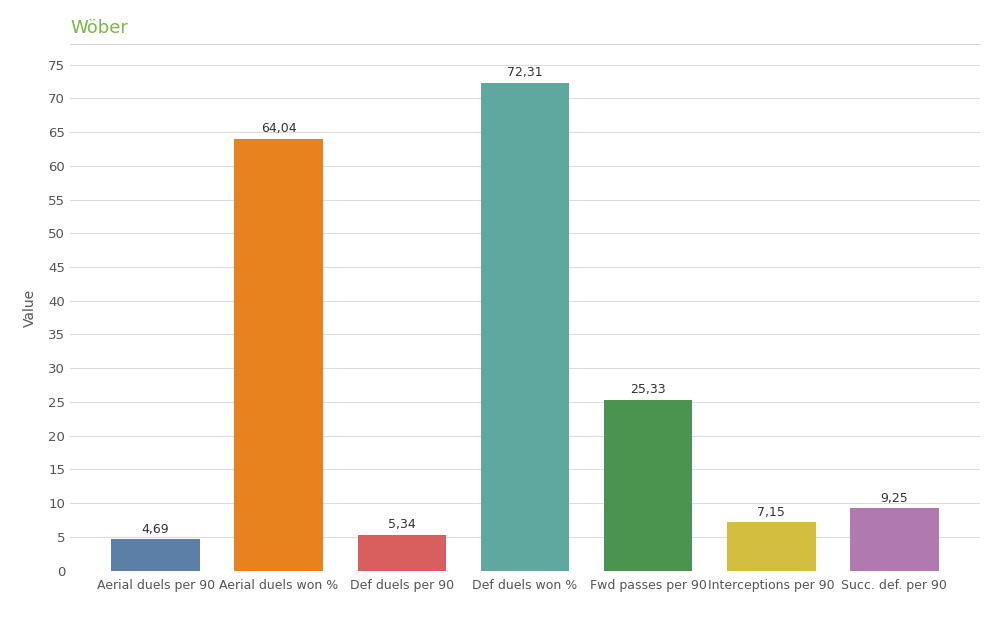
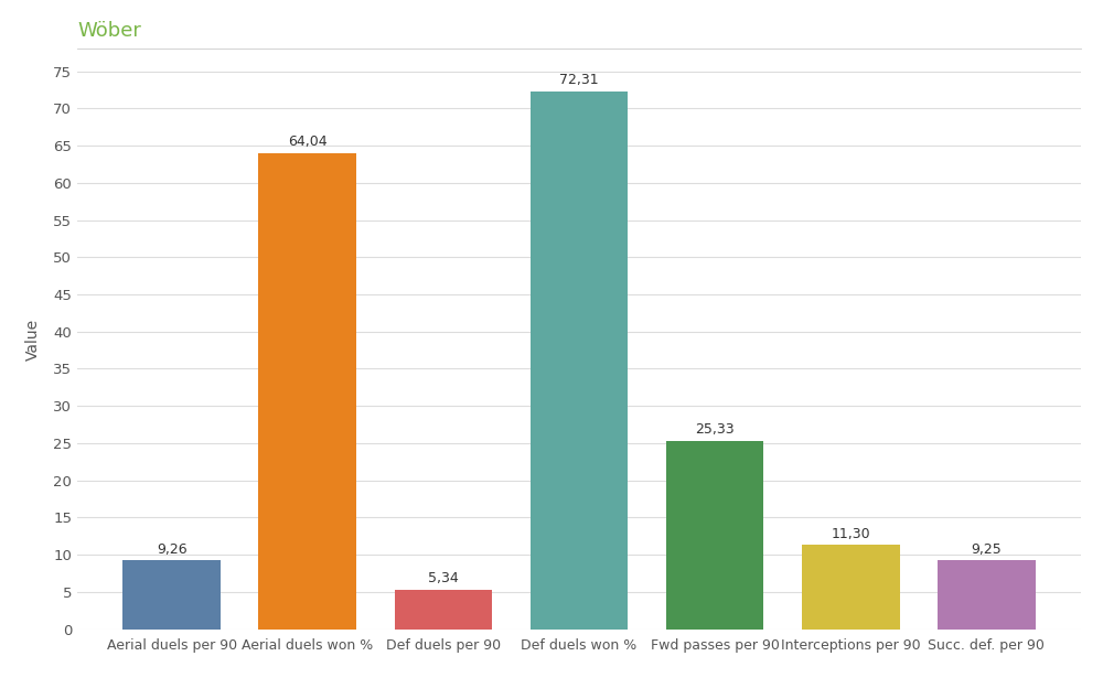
Aerial duels per 90: 4,69 -> 9,26
Interceptions per 90: 7,15 -> 11,30
